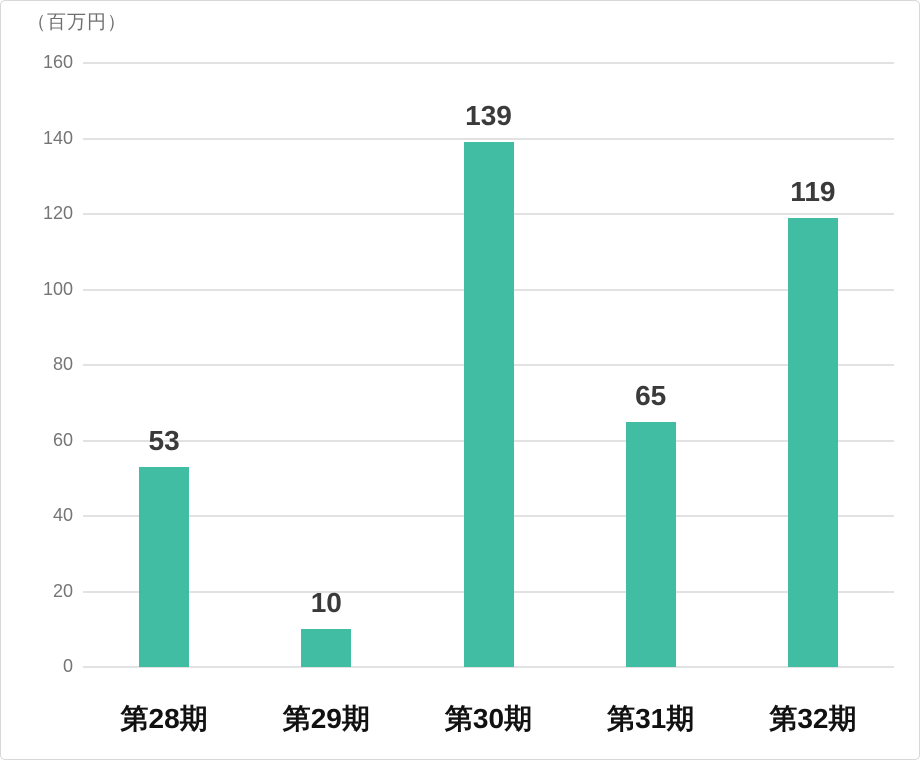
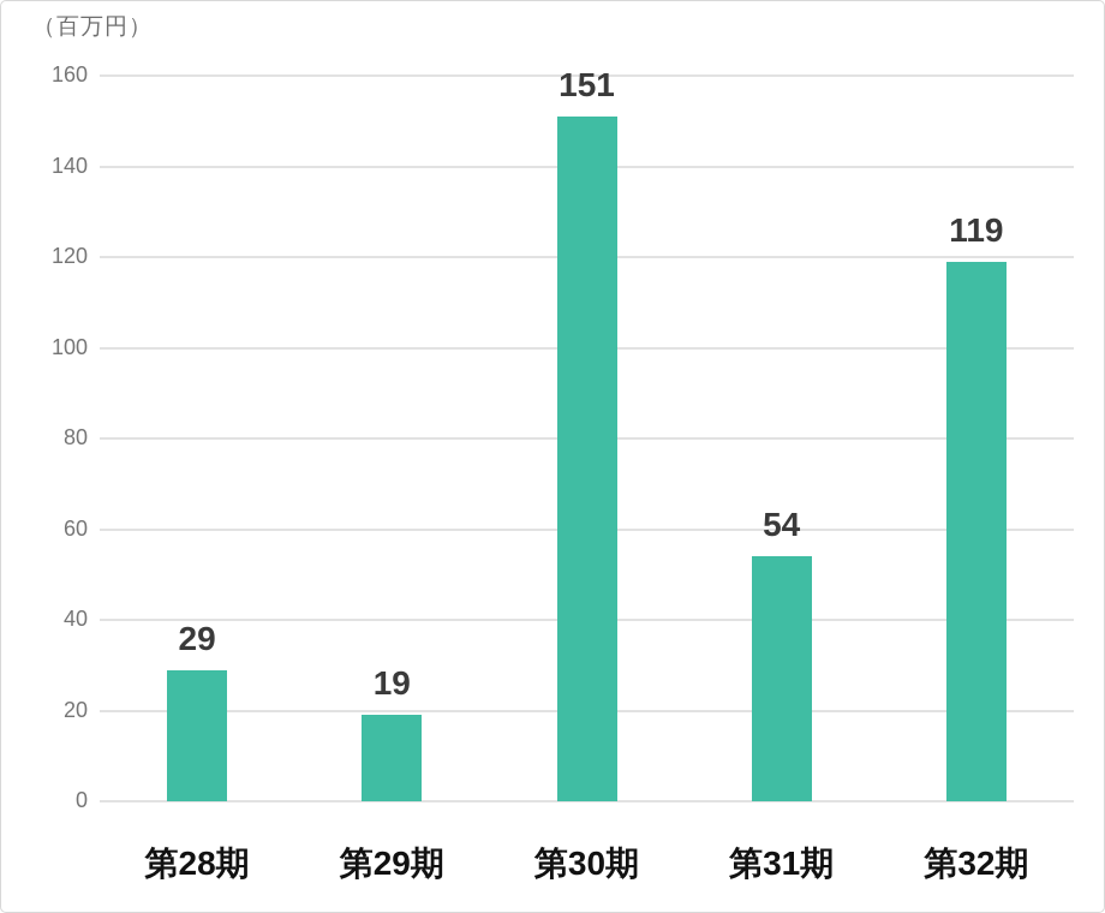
第28期: 53 -> 29
第29期: 10 -> 19
第30期: 139 -> 151
第31期: 65 -> 54
